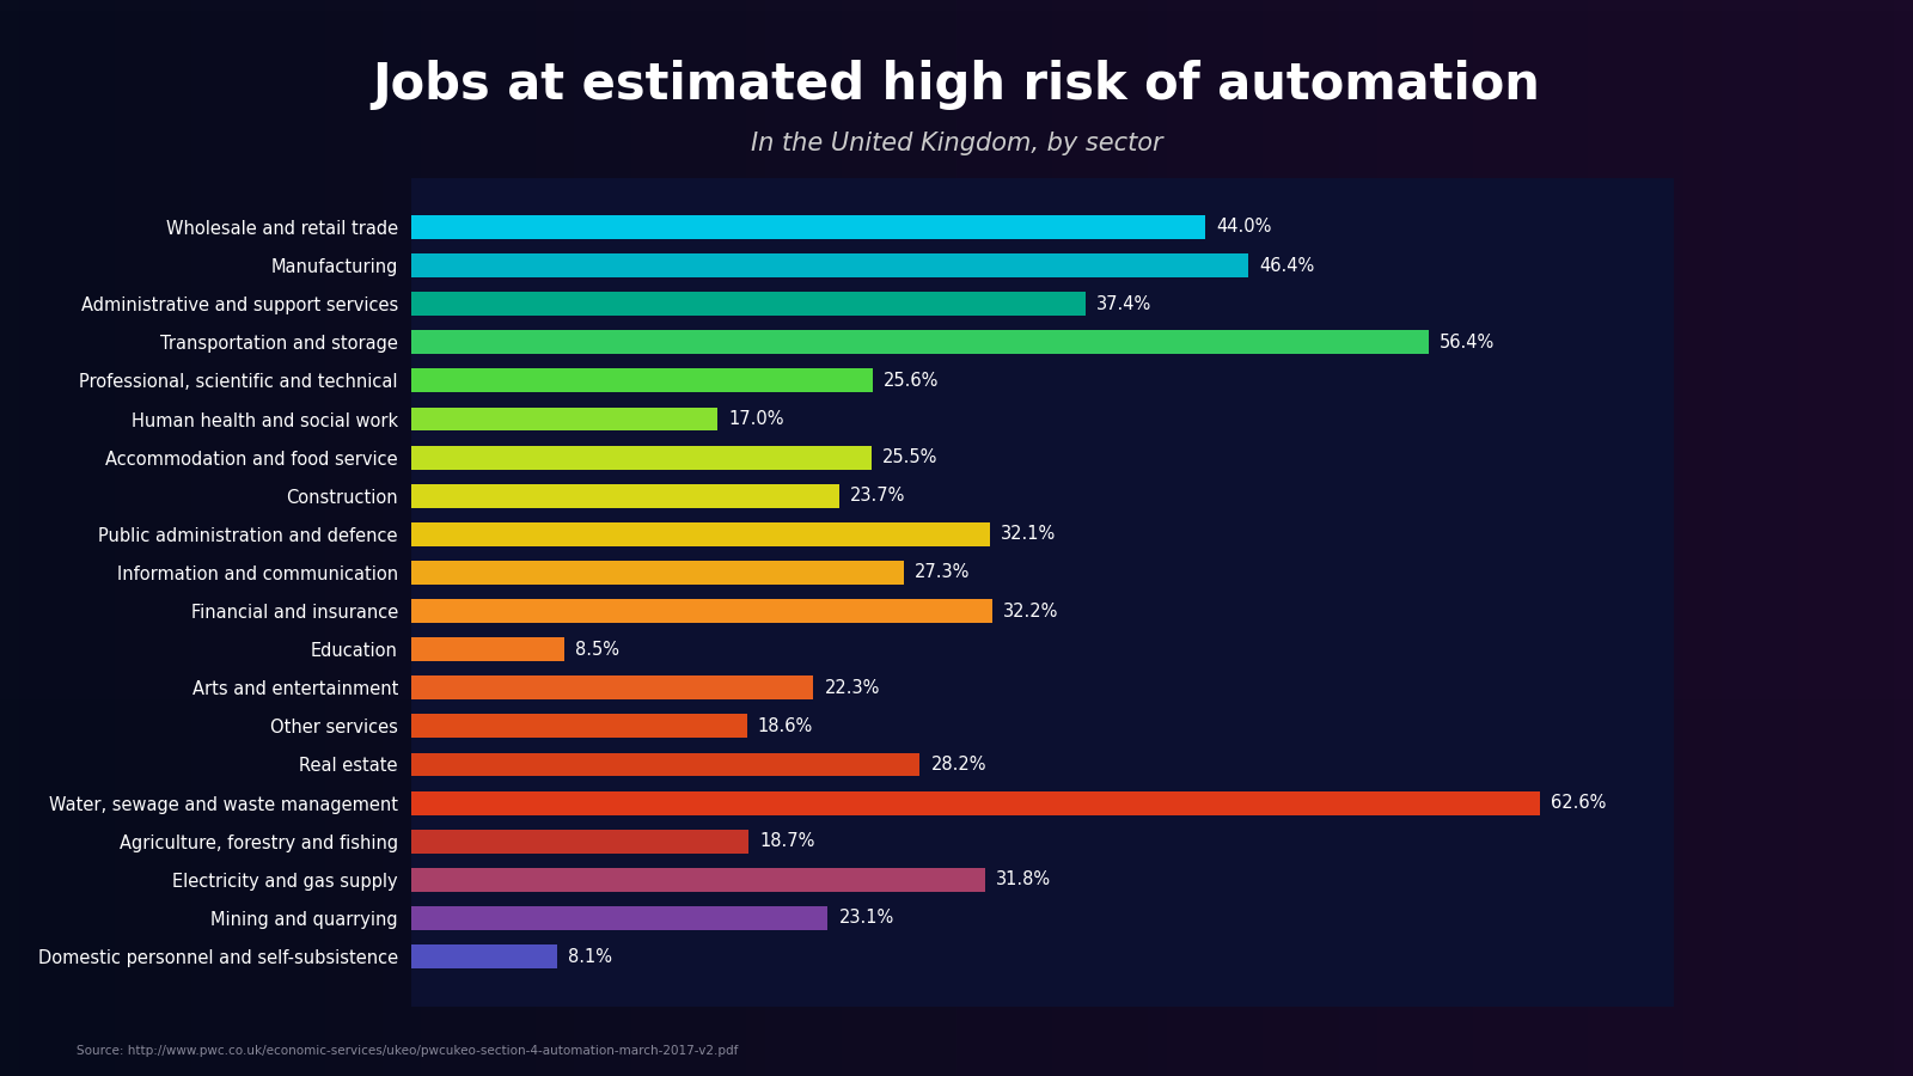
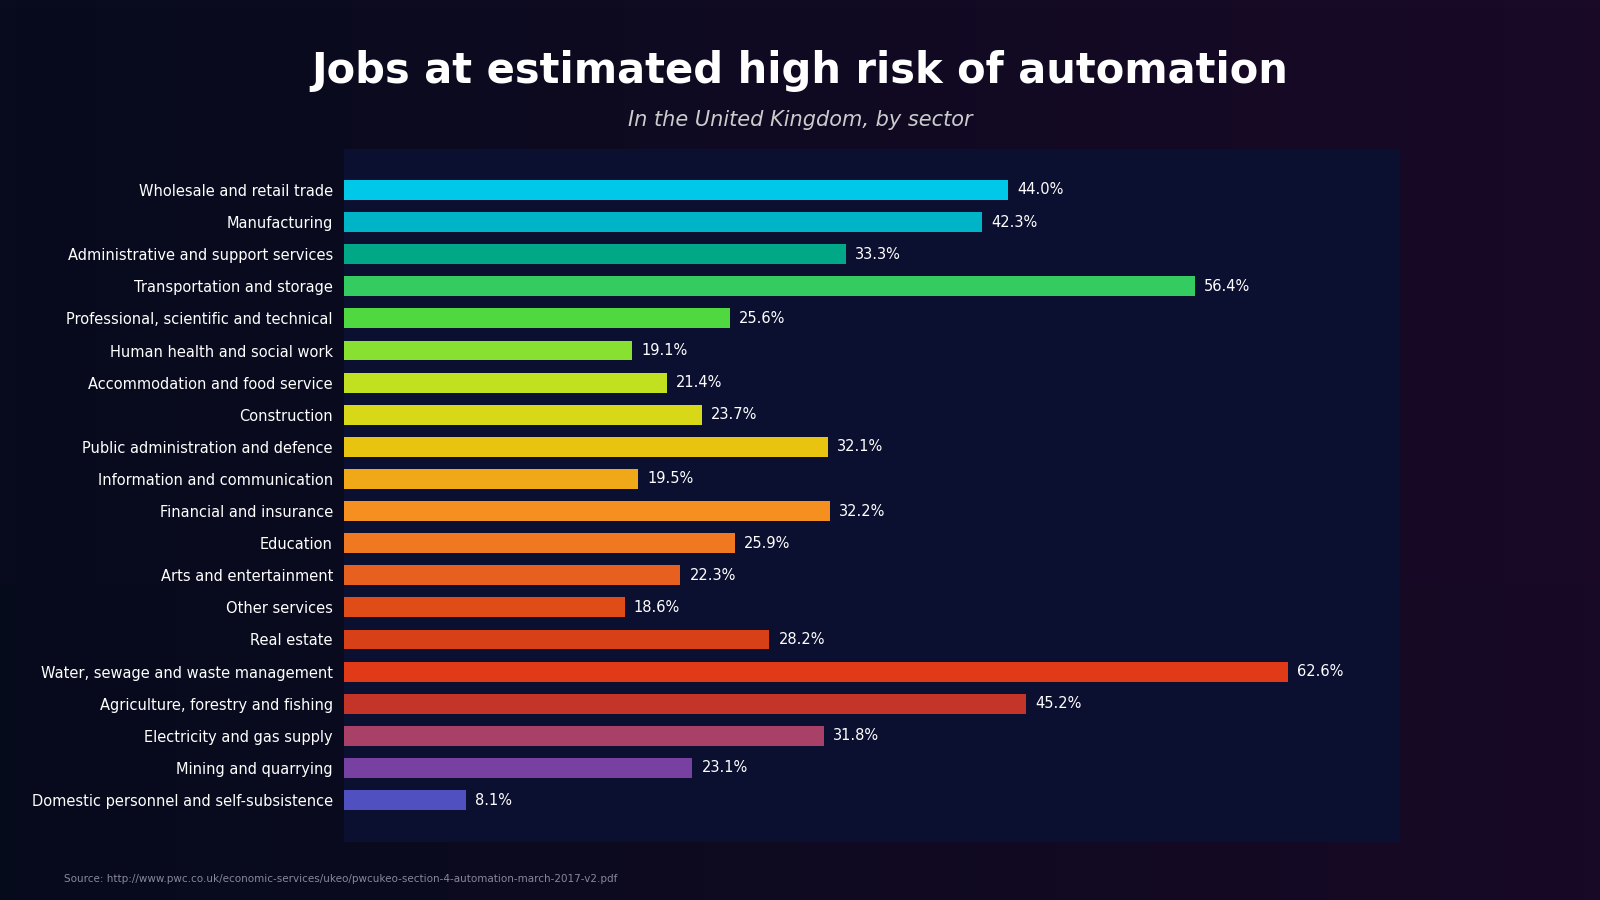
Manufacturing: 46.4% -> 42.3%
Administrative and support services: 37.4% -> 33.3%
Human health and social work: 17.0% -> 19.1%
Accommodation and food service: 25.5% -> 21.4%
Information and communication: 27.3% -> 19.5%
Education: 8.5% -> 25.9%
Agriculture, forestry and fishing: 18.7% -> 45.2%
